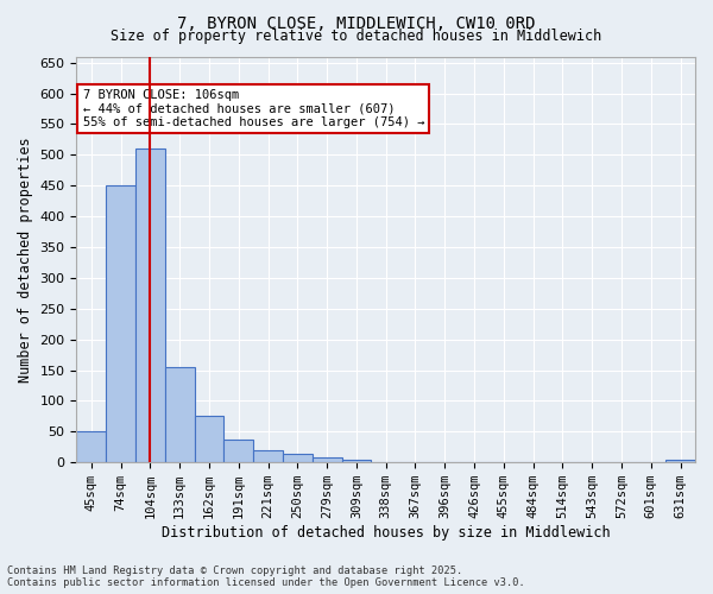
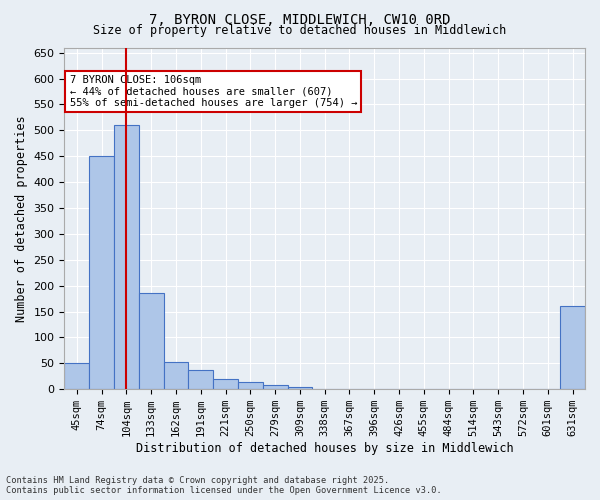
133sqm: 155 -> 186
162sqm: 75 -> 52
631sqm: 5 -> 160
